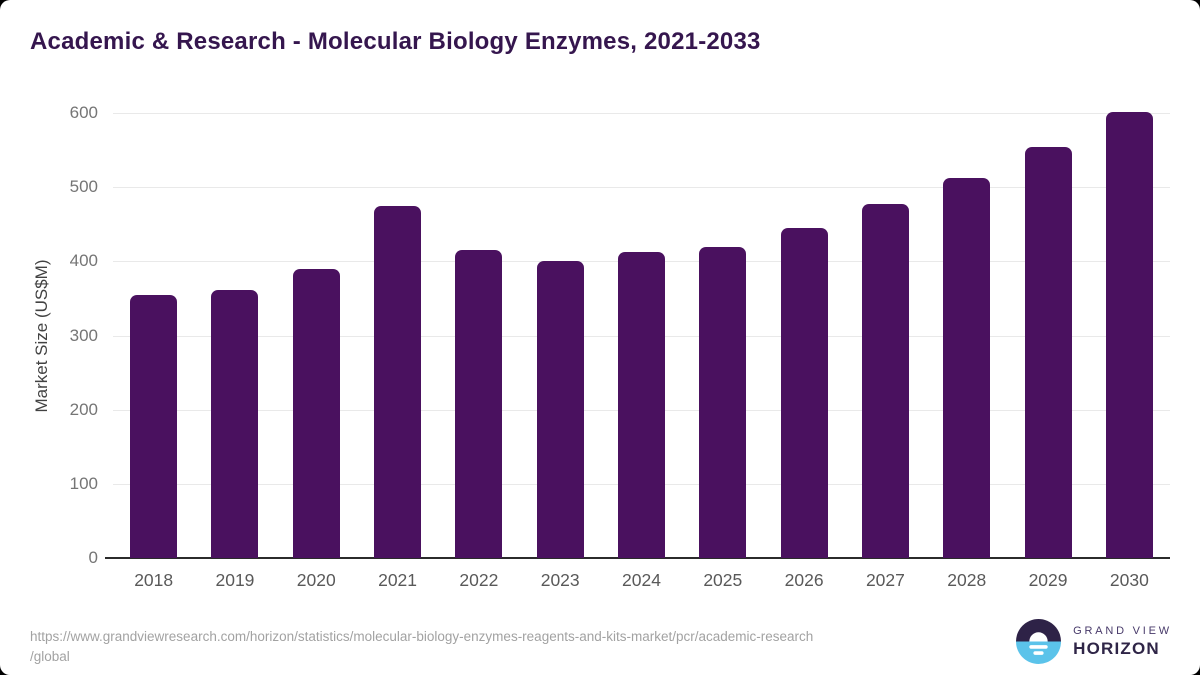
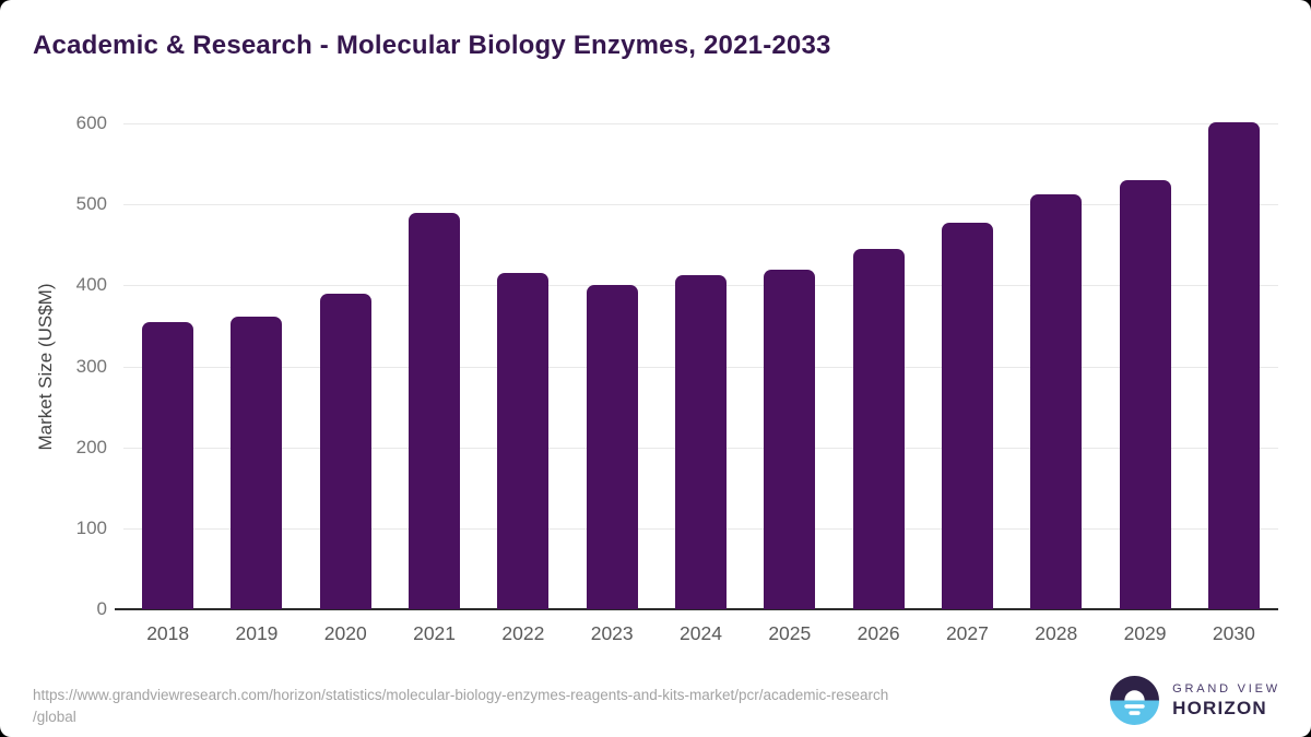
2021: 470 -> 490
2029: 550 -> 530
